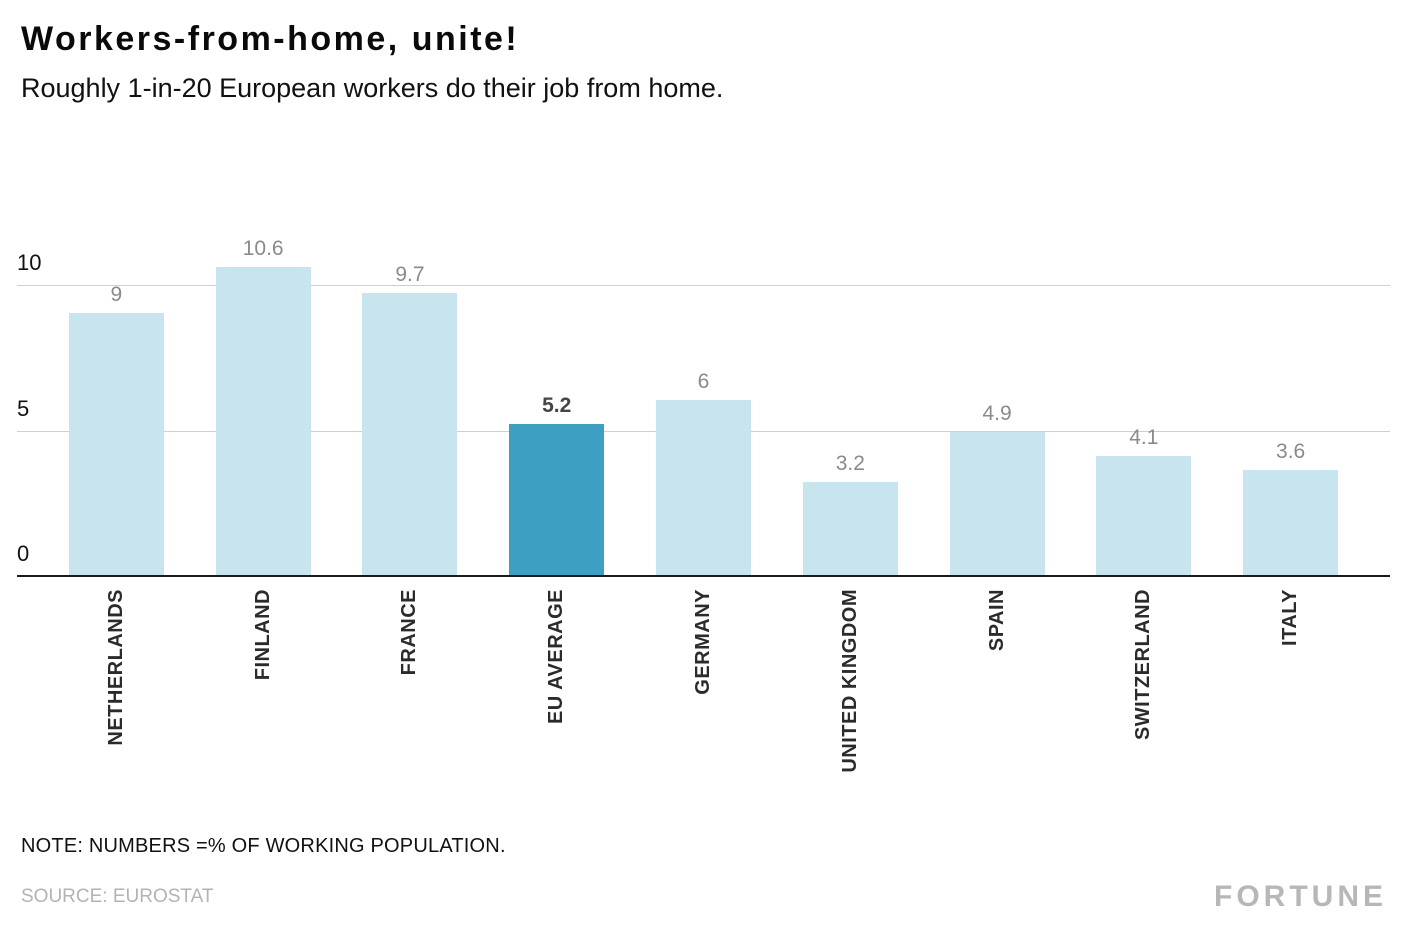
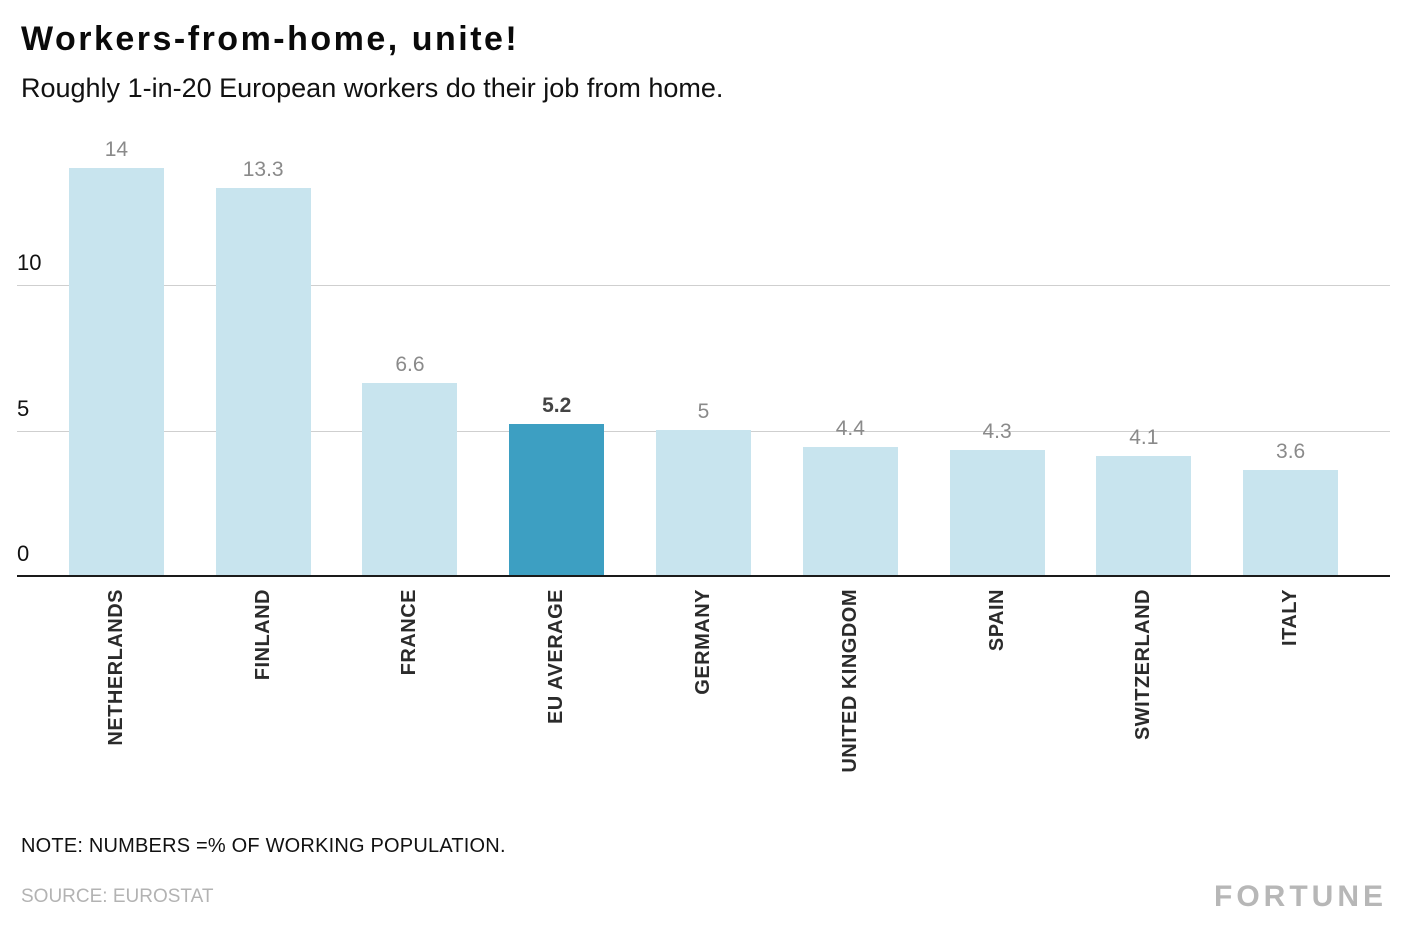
NETHERLANDS: 9 -> 14
FINLAND: 10.6 -> 13.3
FRANCE: 9.7 -> 6.6
GERMANY: 6 -> 5
UNITED KINGDOM: 3.2 -> 4.4
SPAIN: 4.9 -> 4.3
